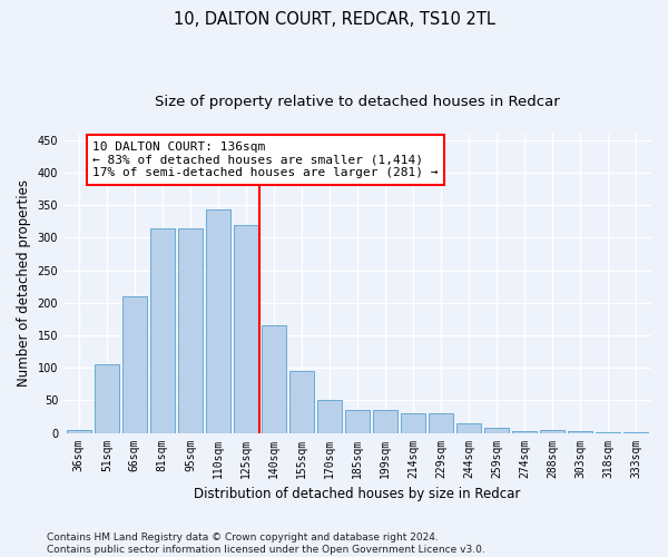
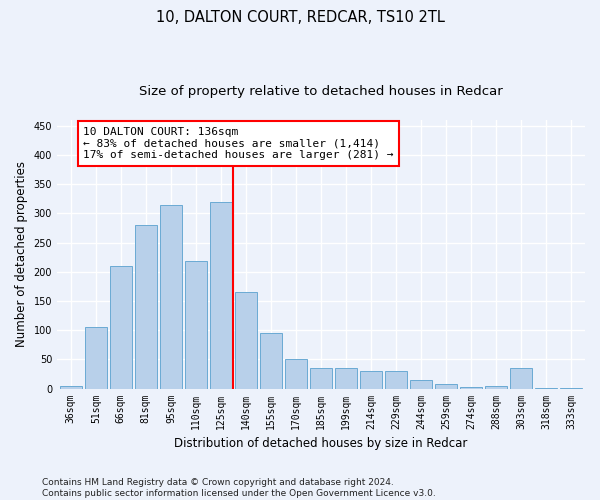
81sqm: 315 -> 280
110sqm: 343 -> 218
303sqm: 2 -> 36
